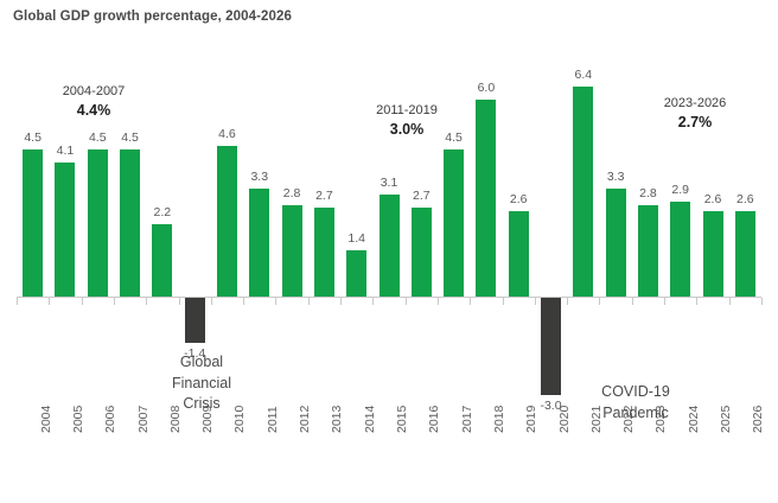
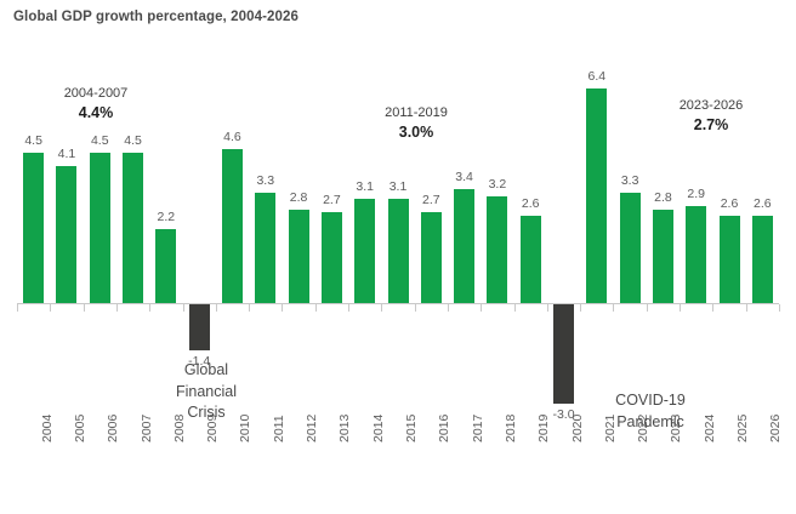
2014: 1.4 -> 3.1
2017: 4.5 -> 3.4
2018: 6.0 -> 3.2
